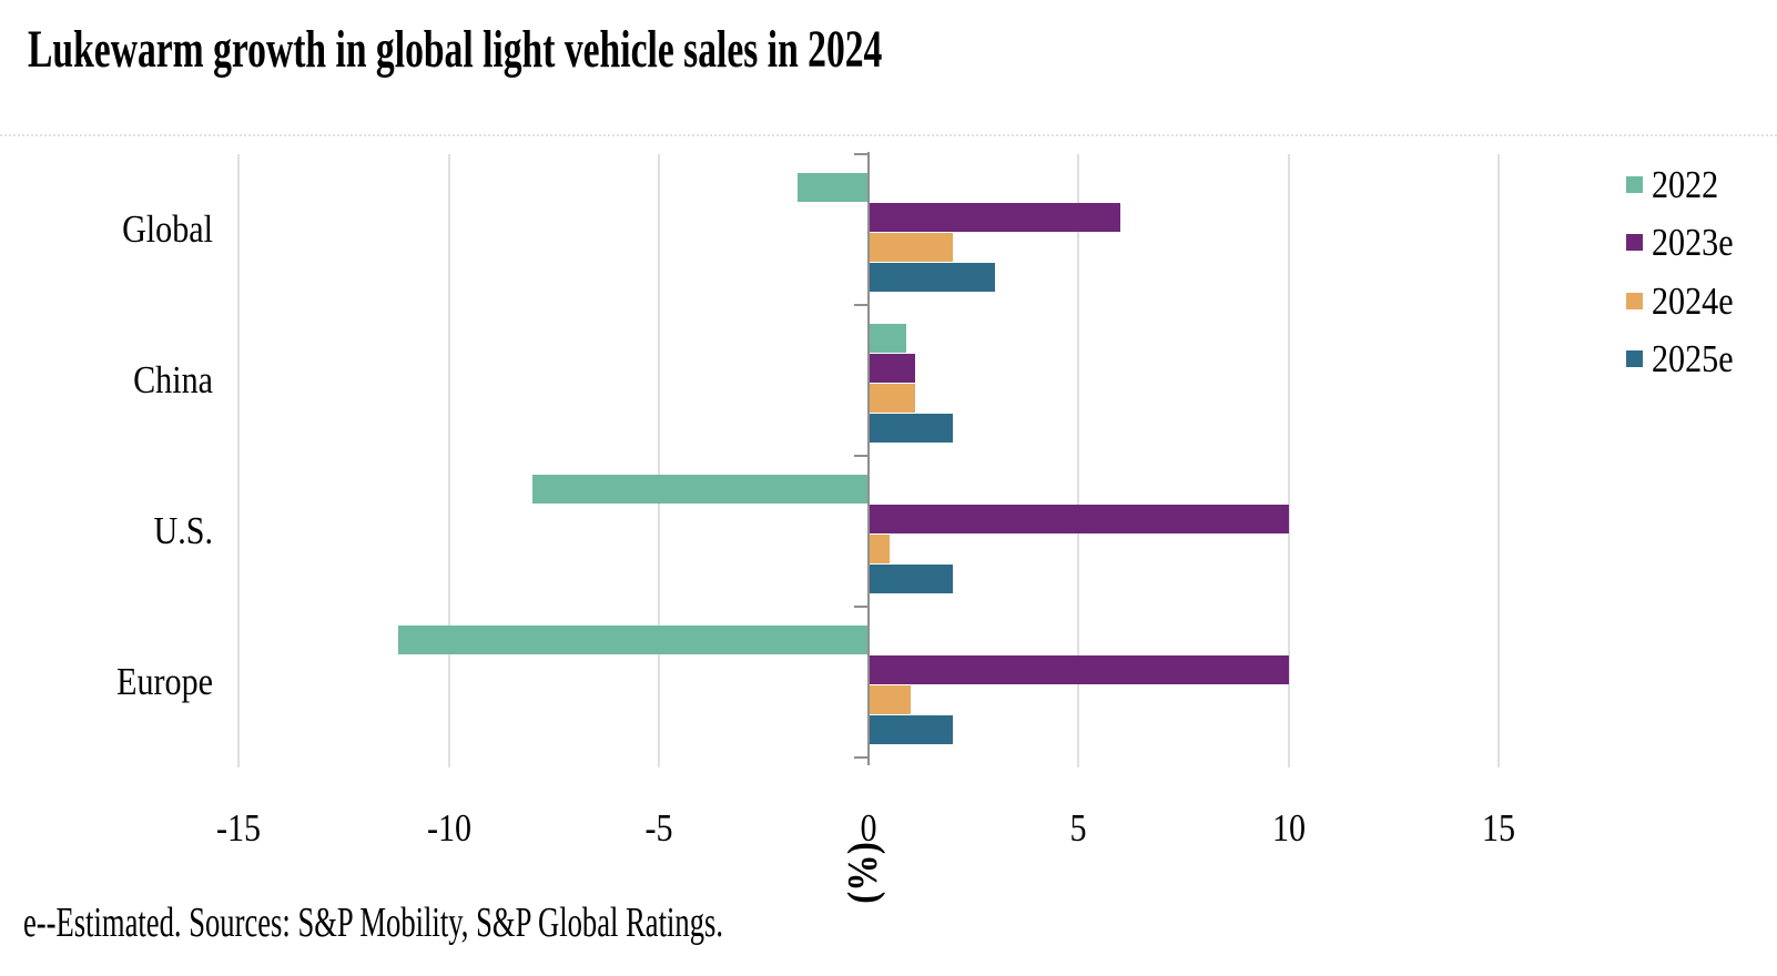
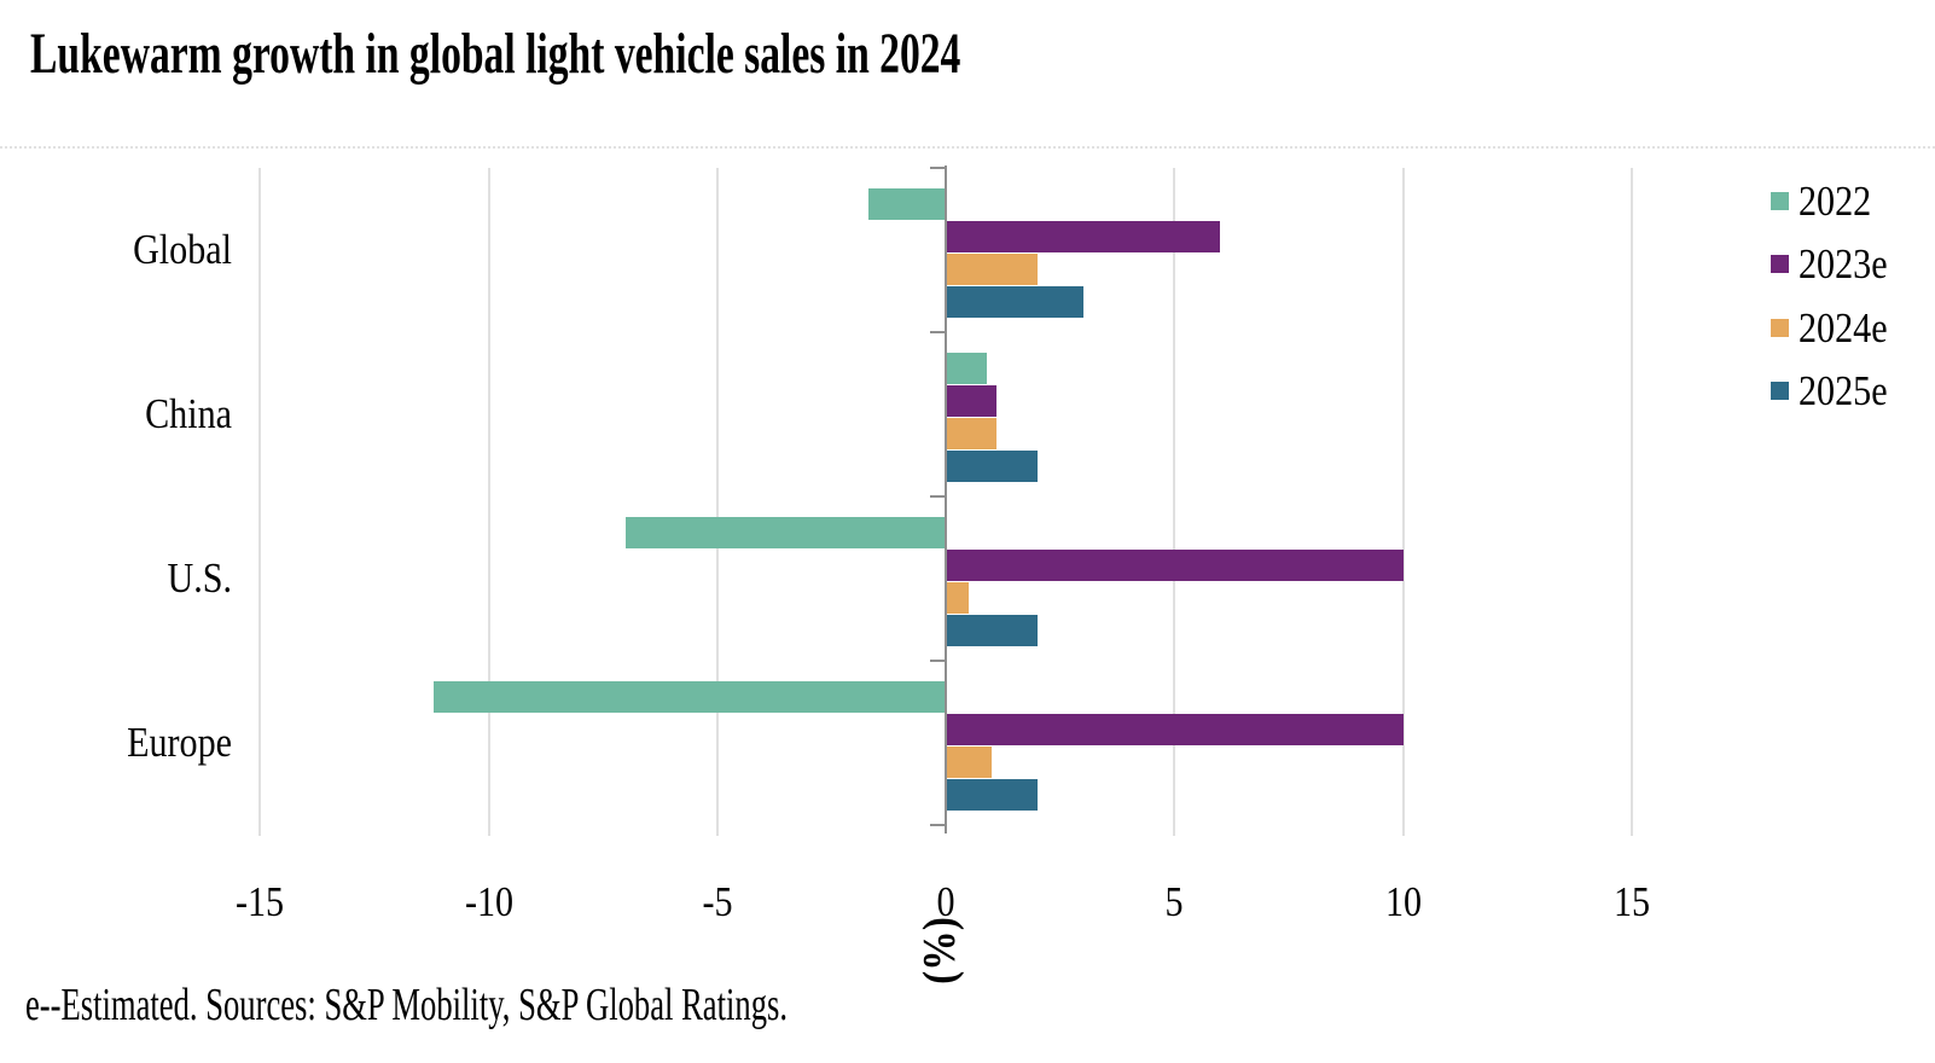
2022/U.S.: -8.0 -> -7.0
